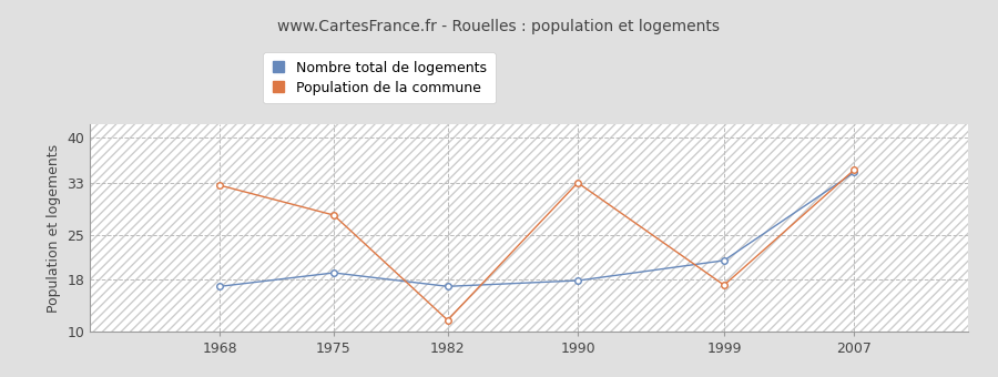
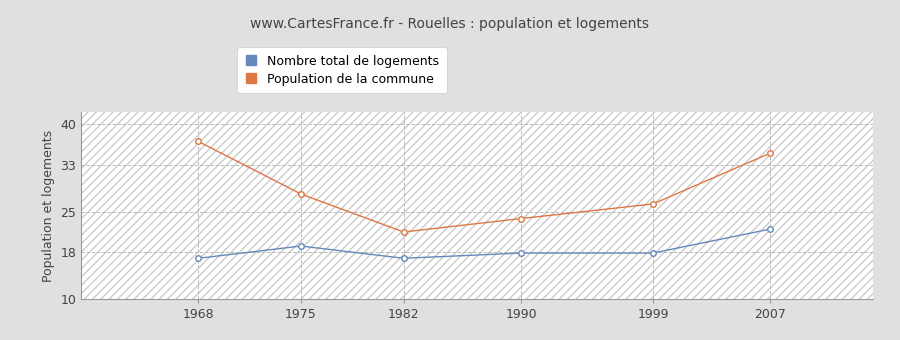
Population de la commune/1968: 32.6 -> 37.0
Population de la commune/1982: 11.8 -> 21.5
Population de la commune/1990: 33.0 -> 23.8
Nombre total de logements/1999: 21.0 -> 17.9
Population de la commune/1999: 17.2 -> 26.3
Nombre total de logements/2007: 34.6 -> 22.0
